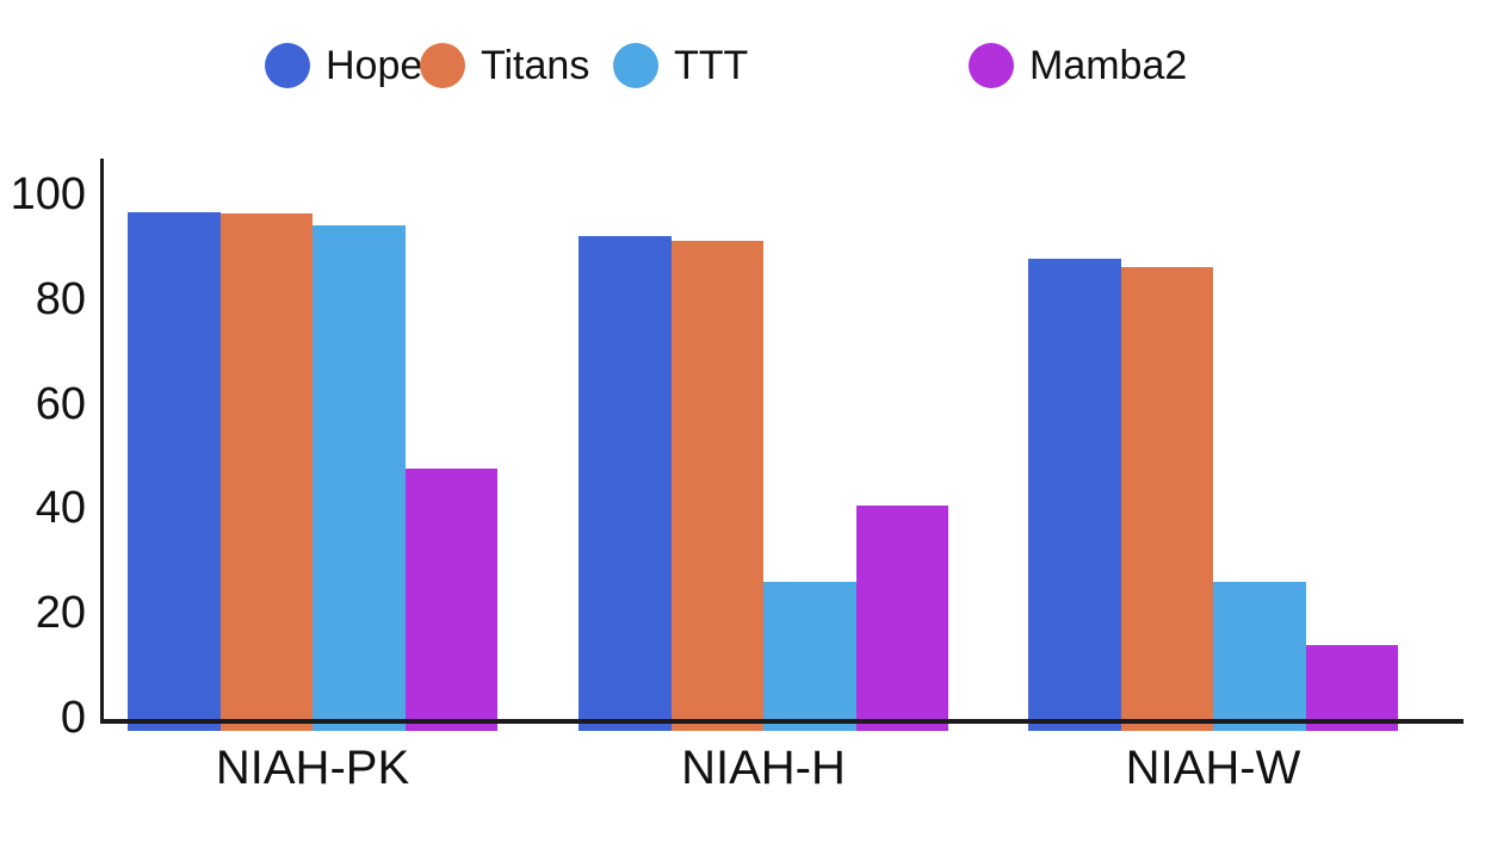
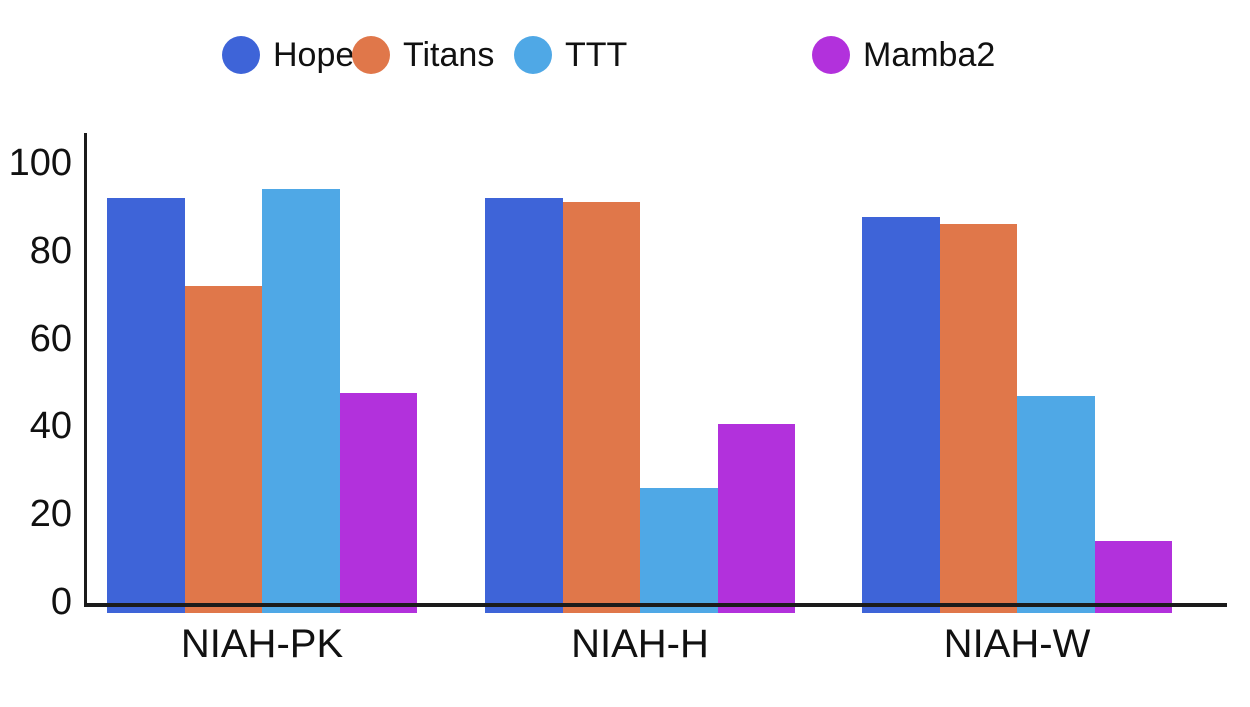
Hope/NIAH-PK: 97 -> 92
Titans/NIAH-PK: 96 -> 72
TTT/NIAH-W: 26 -> 47
